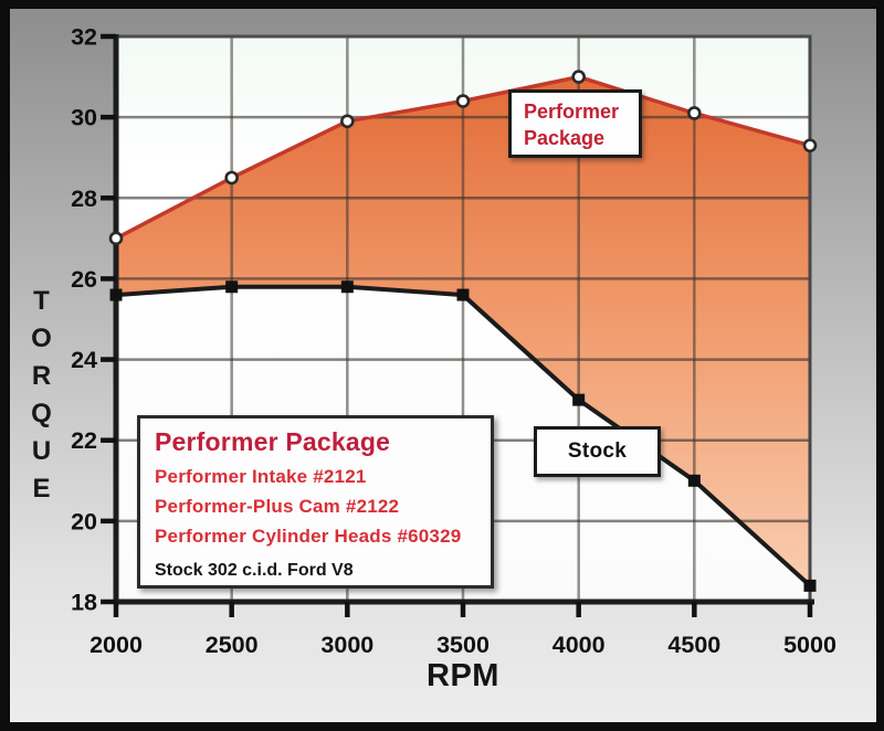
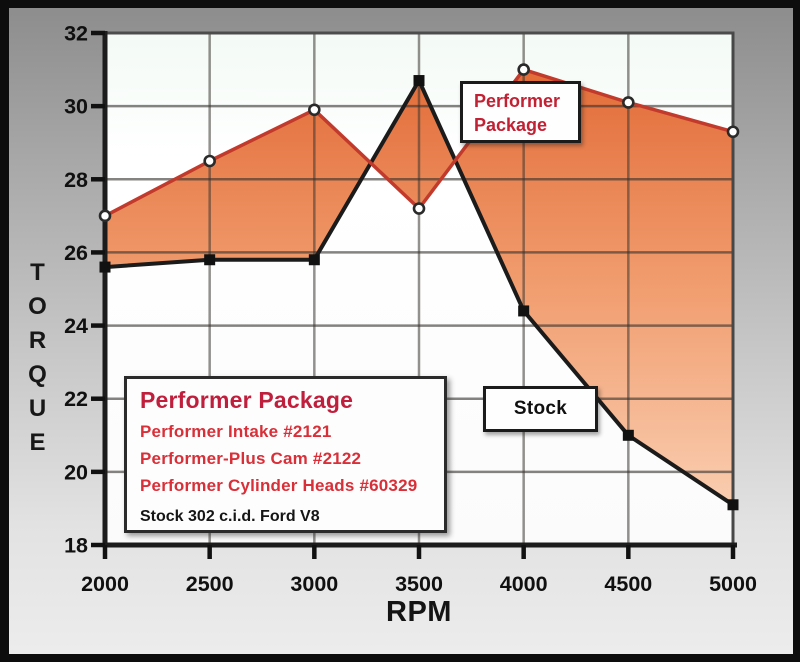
Performer Package/3500: 30.4 -> 27.2
Stock/3500: 25.6 -> 30.7
Stock/4000: 23.0 -> 24.4
Stock/5000: 18.4 -> 19.1
